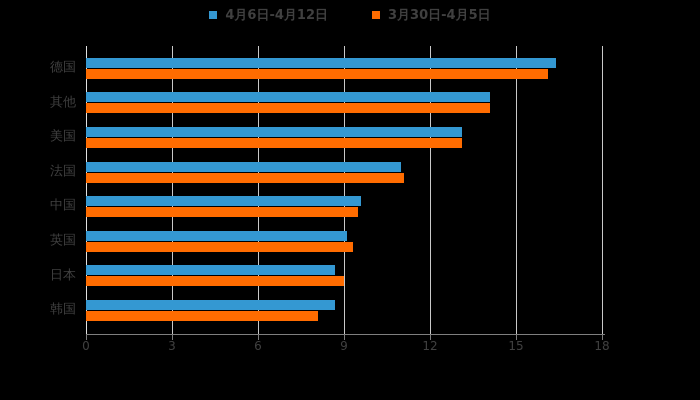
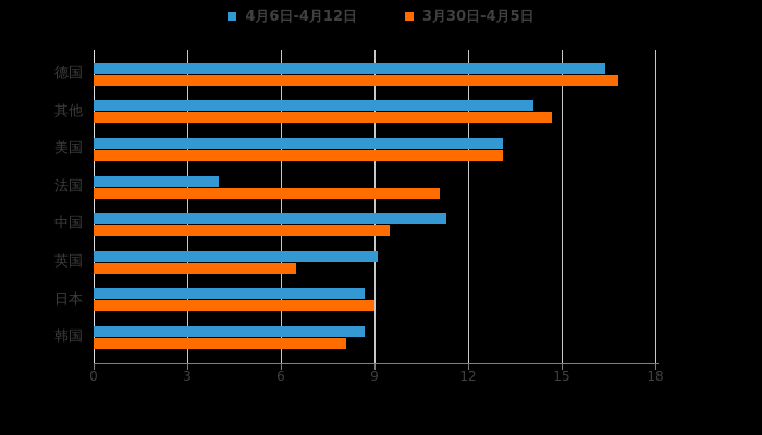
3月30日-4月5日/德国: 16.1 -> 16.8
3月30日-4月5日/其他: 14.1 -> 14.7
4月6日-4月12日/法国: 11.0 -> 4.0
4月6日-4月12日/中国: 9.6 -> 11.3
3月30日-4月5日/英国: 9.3 -> 6.5
